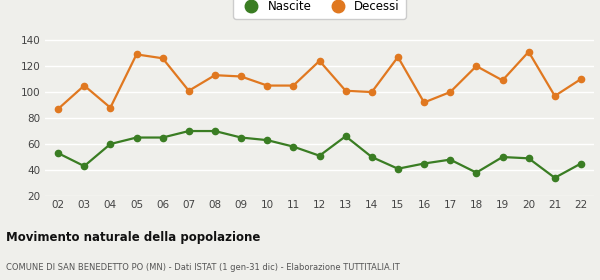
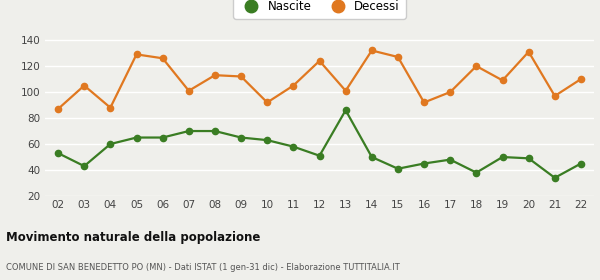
Decessi/10: 105 -> 92
Nascite/13: 66 -> 86
Decessi/14: 100 -> 132
